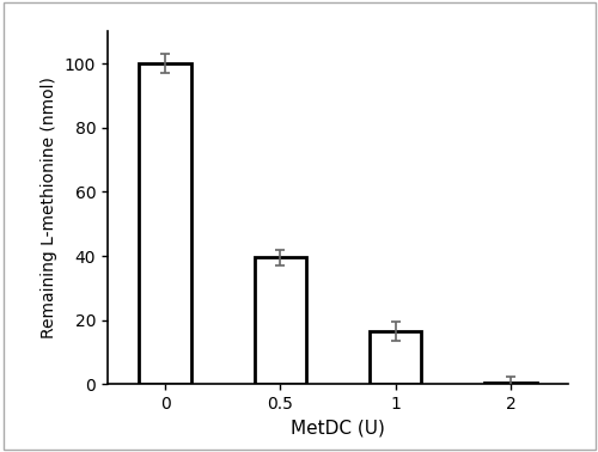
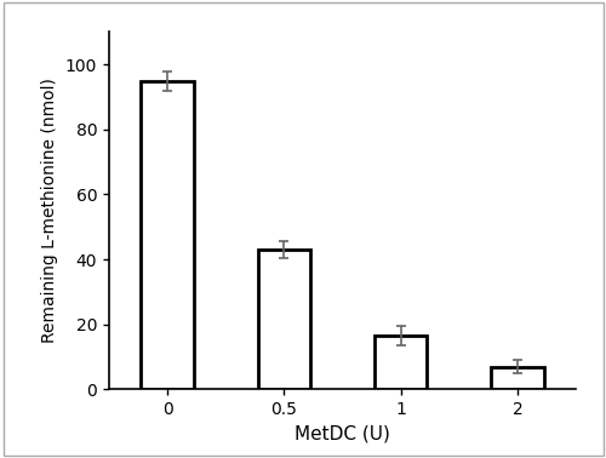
0: 100.0 -> 95.0
0.5: 39.5 -> 43.0
2: 0.5 -> 7.0
